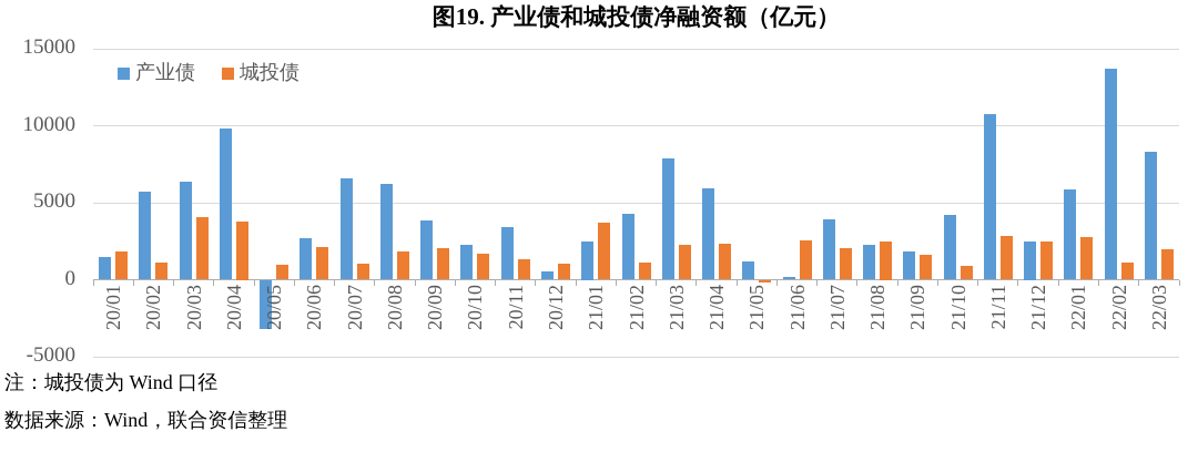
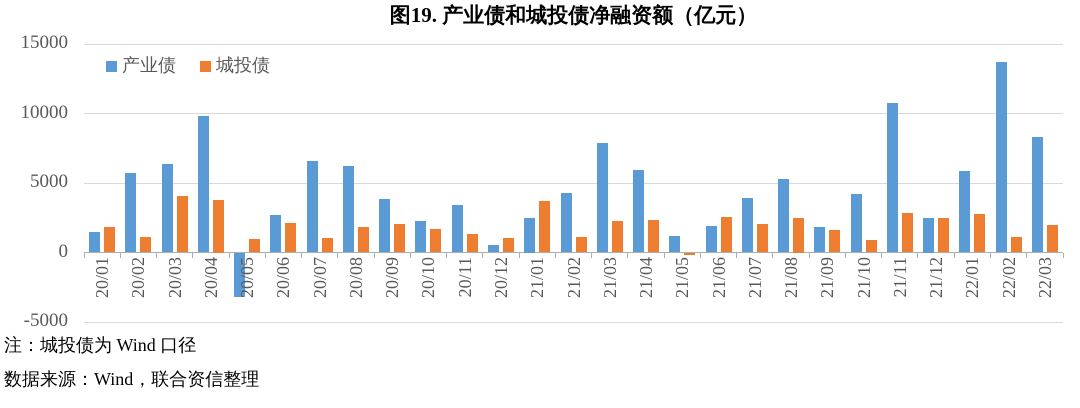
产业债/21/06: 200 -> 1900
产业债/21/08: 2300 -> 5300
